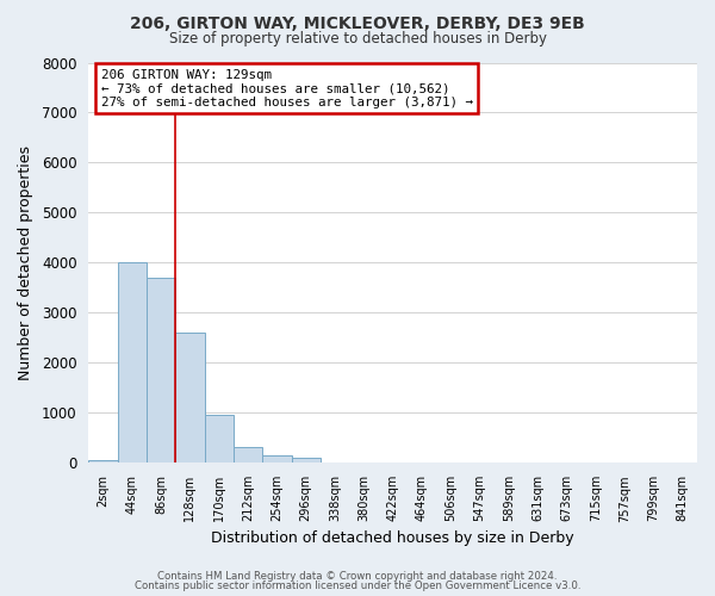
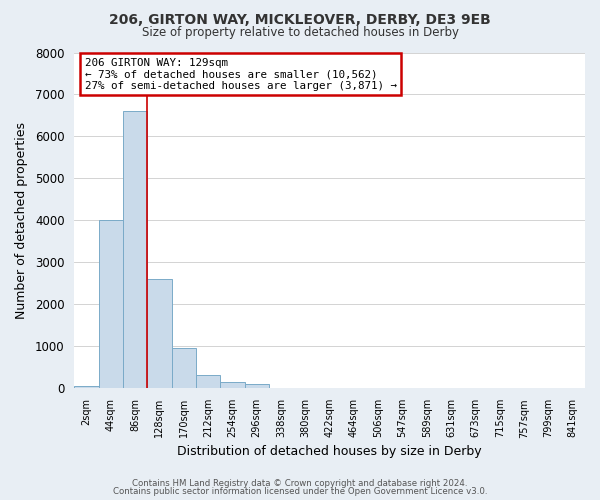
86sqm: 3700 -> 6600
